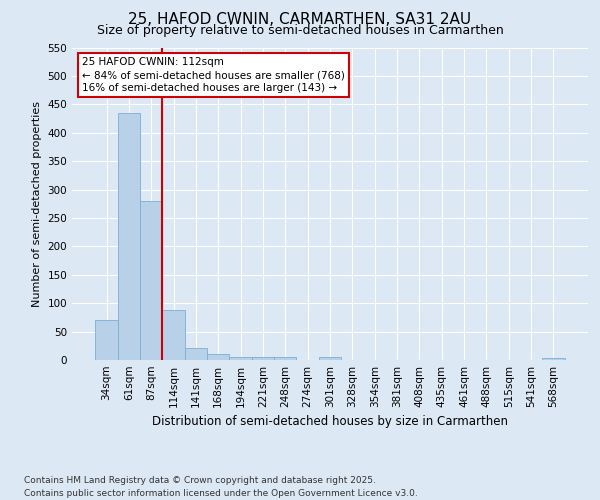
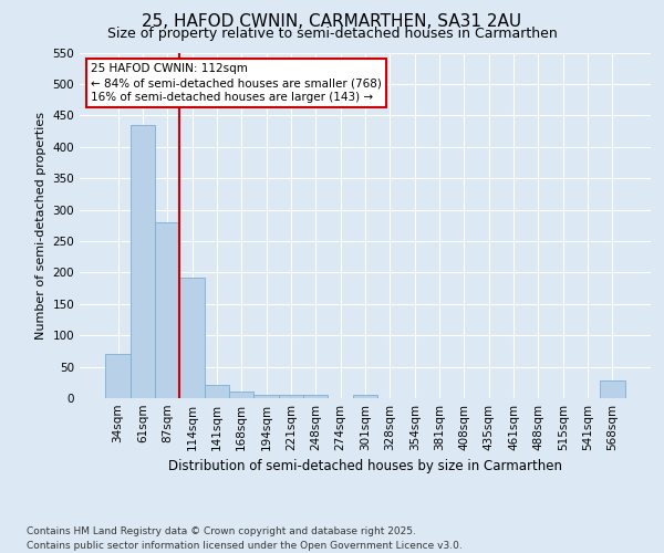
114sqm: 88 -> 192
568sqm: 4 -> 28
